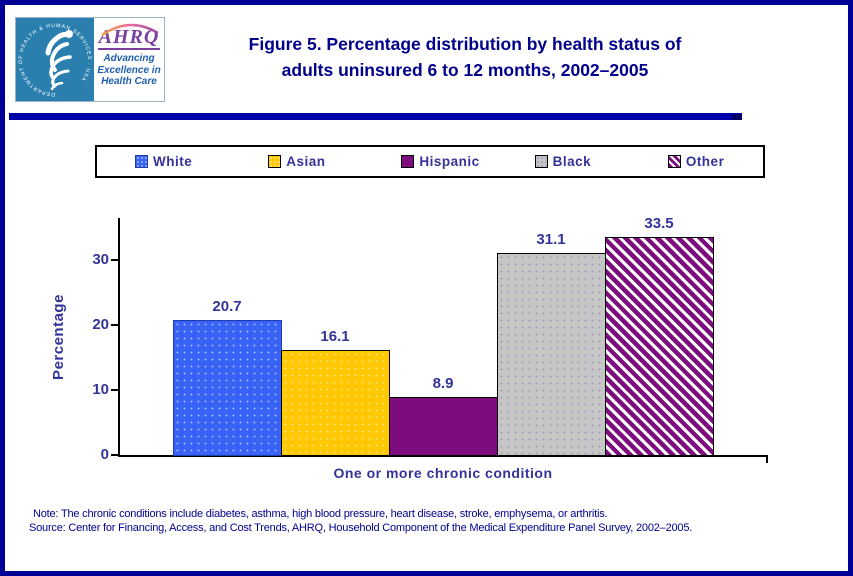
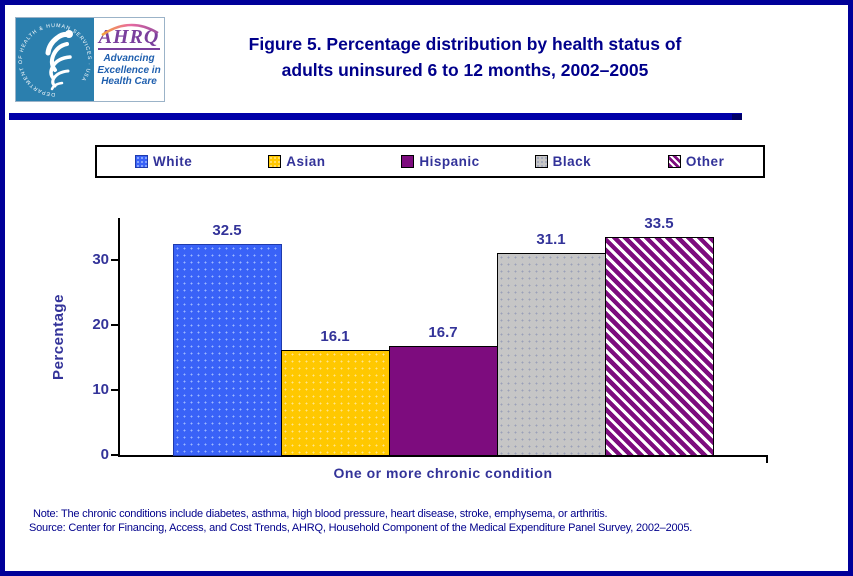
White: 20.7 -> 32.5
Hispanic: 8.9 -> 16.7
